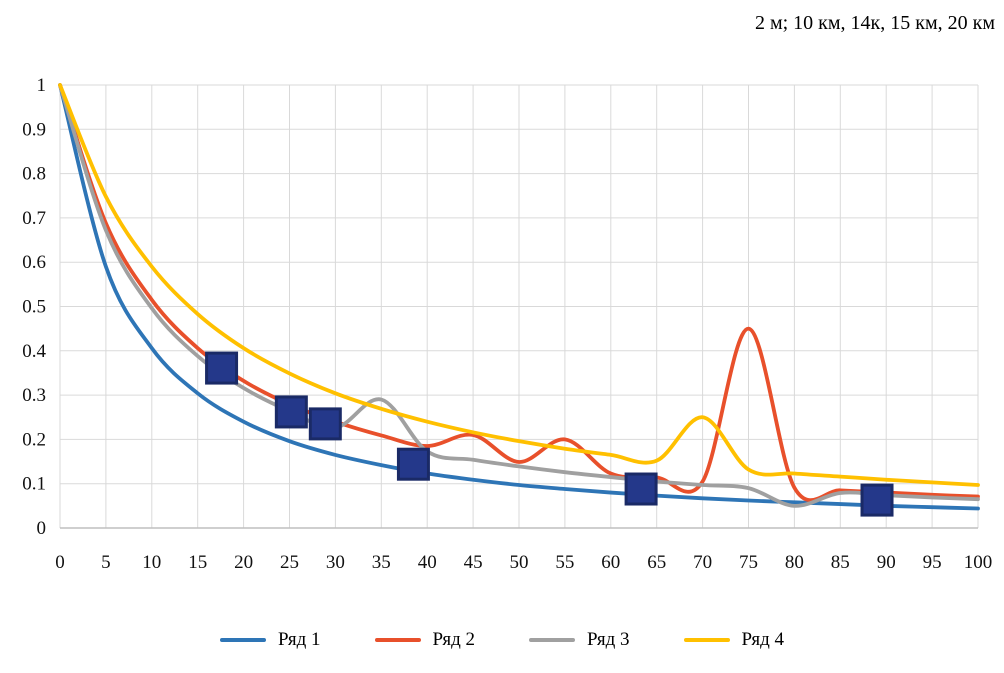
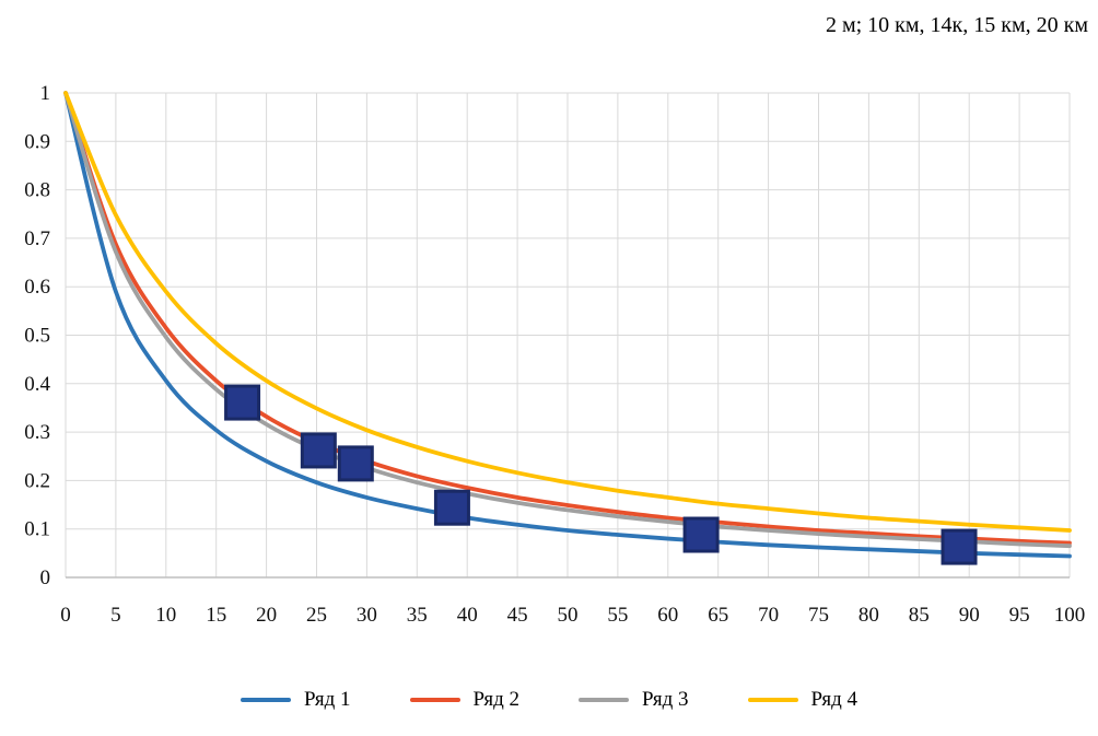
Ряд 3/35: 0.29 -> 0.20
Ряд 2/45: 0.21 -> 0.17
Ряд 2/55: 0.20 -> 0.14
Ряд 4/70: 0.25 -> 0.14
Ряд 2/75: 0.45 -> 0.10
Ряд 3/80: 0.05 -> 0.08
